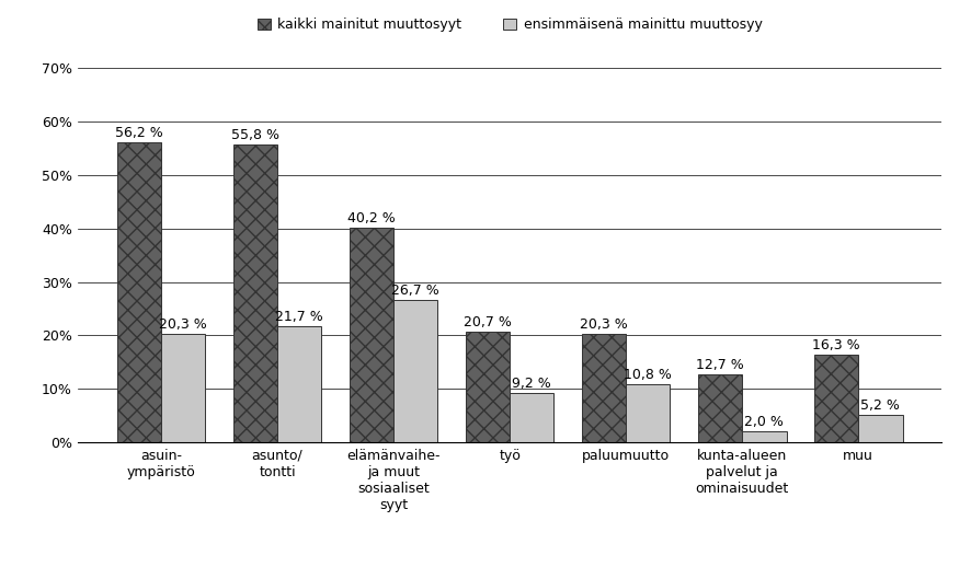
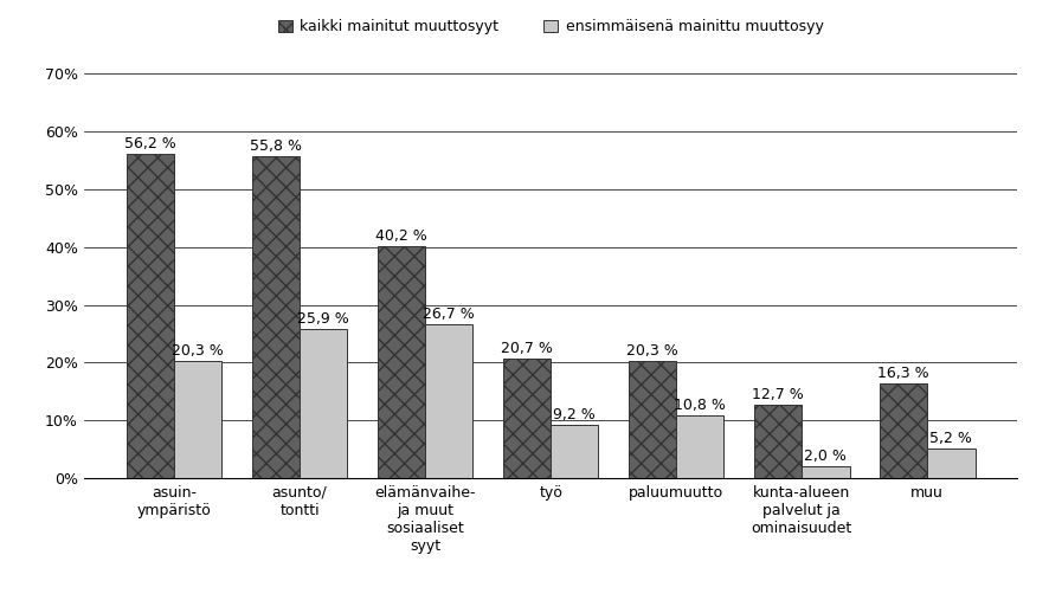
ensimmäisenä mainittu muuttosyy/asunto/ tontti: 21,7 -> 25,9
